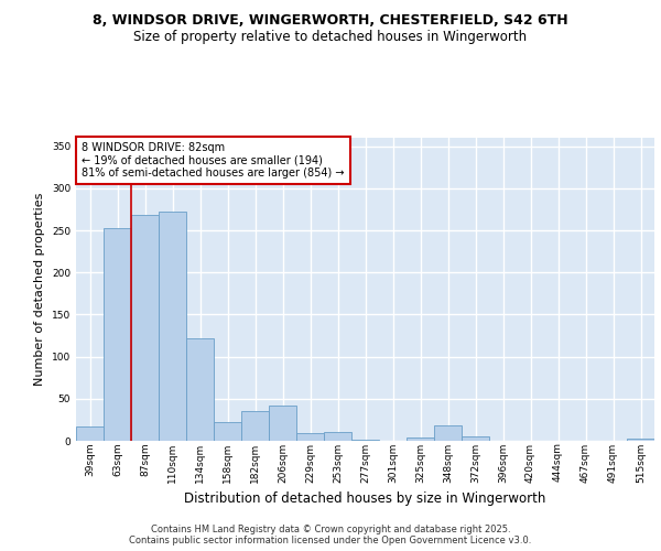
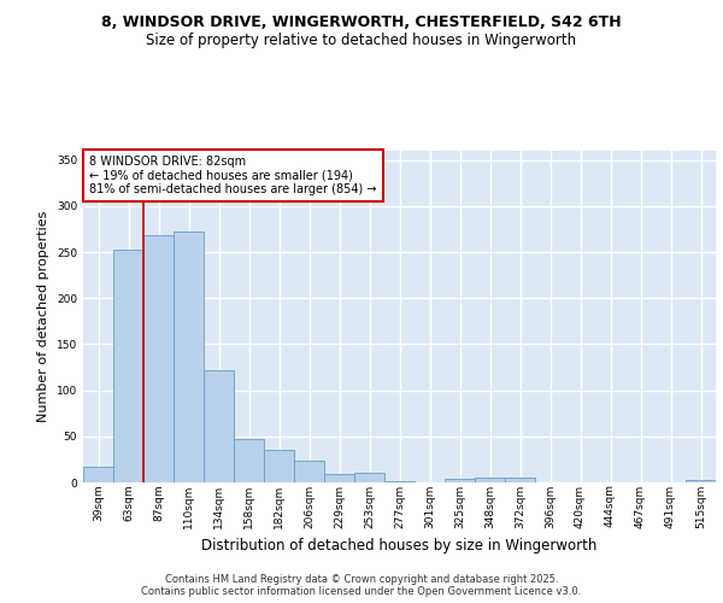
158sqm: 22 -> 47
206sqm: 42 -> 24
348sqm: 18 -> 5
